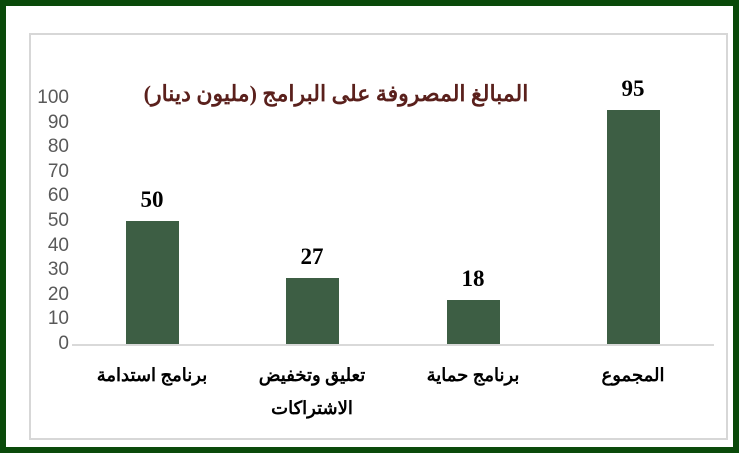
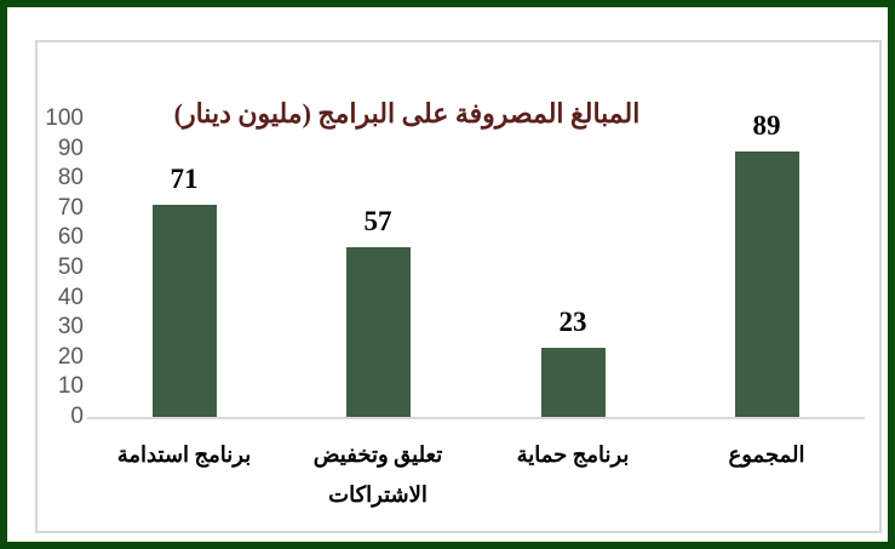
برنامج استدامة: 50 -> 71
تعليق وتخفيض الاشتراكات: 27 -> 57
برنامج حماية: 18 -> 23
المجموع: 95 -> 89
